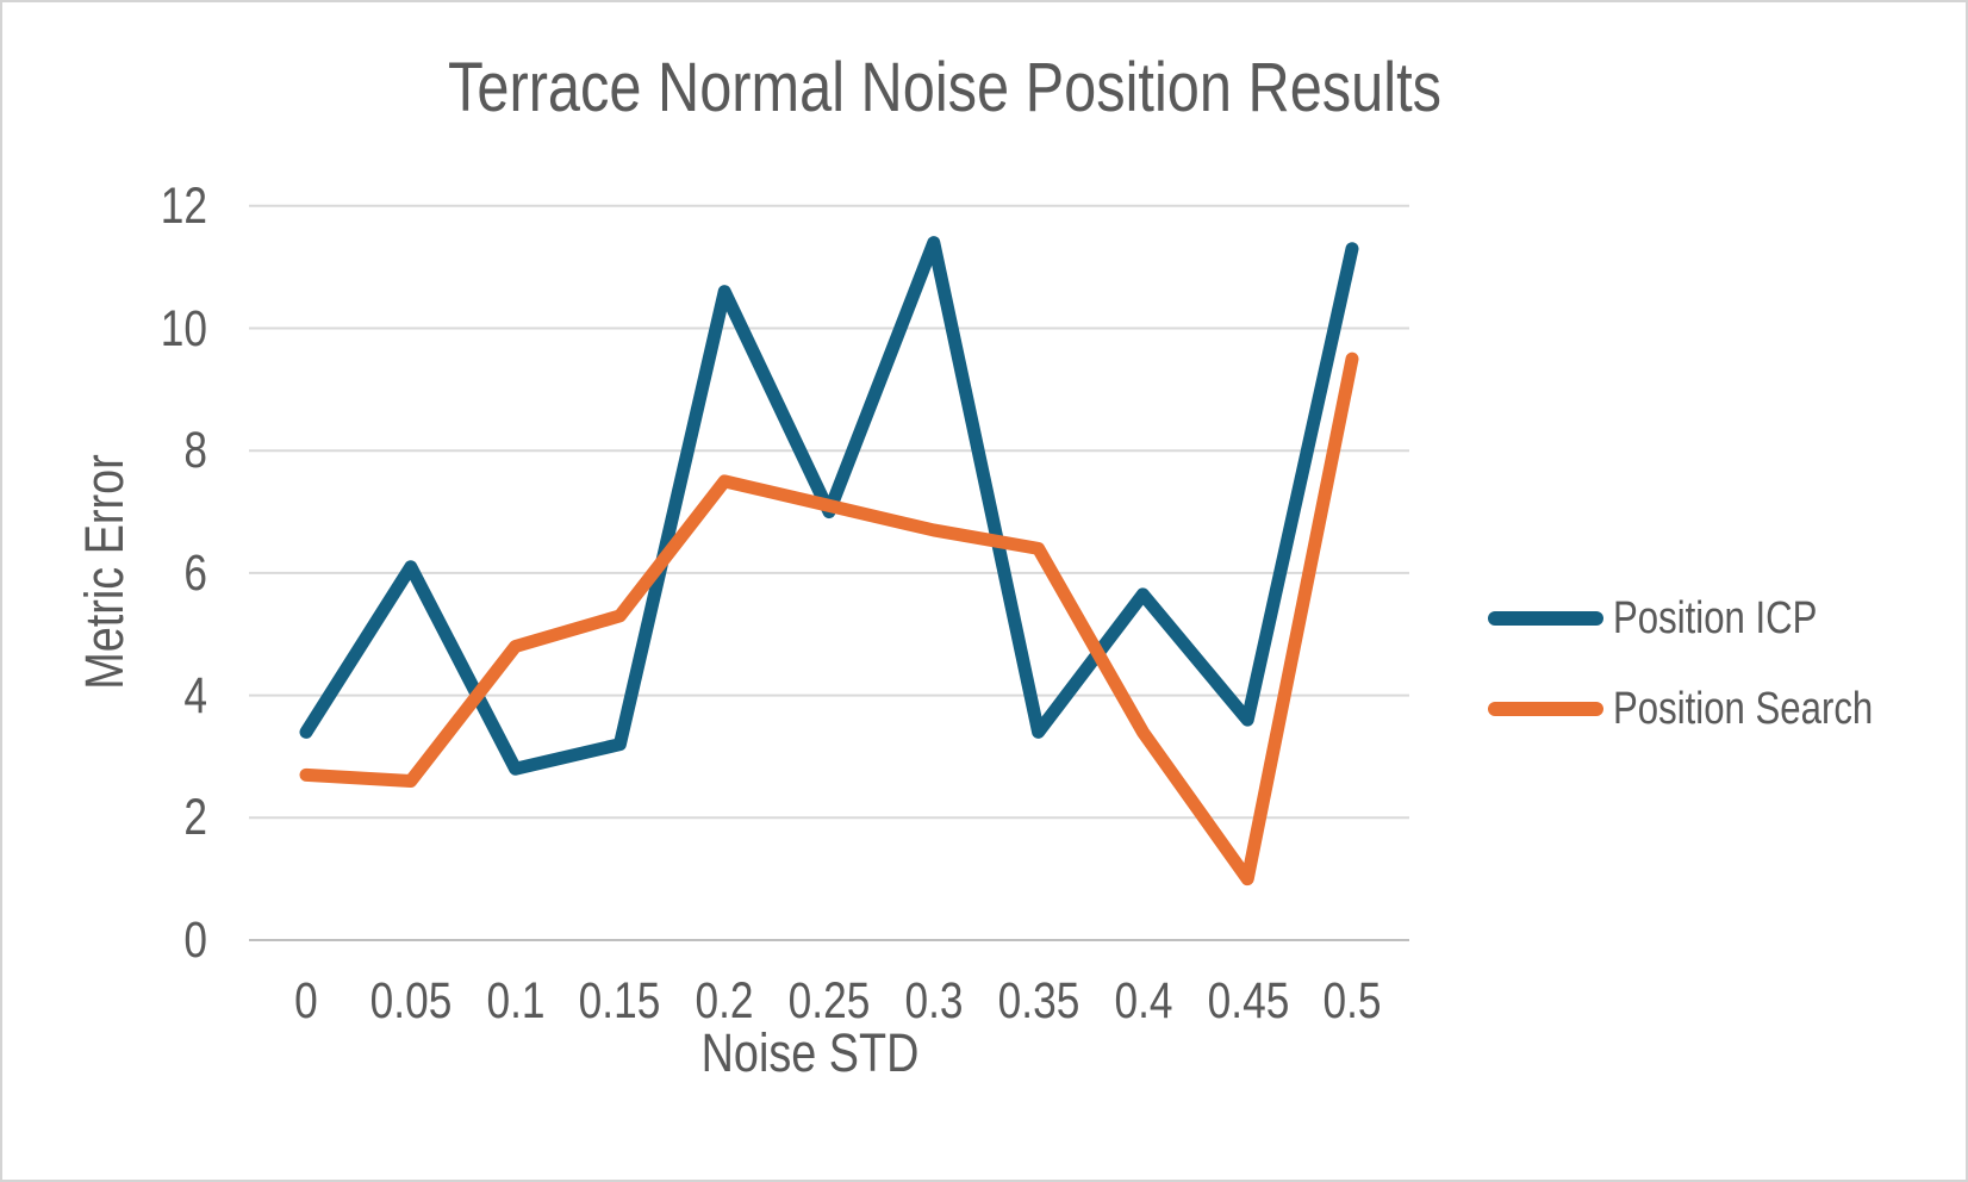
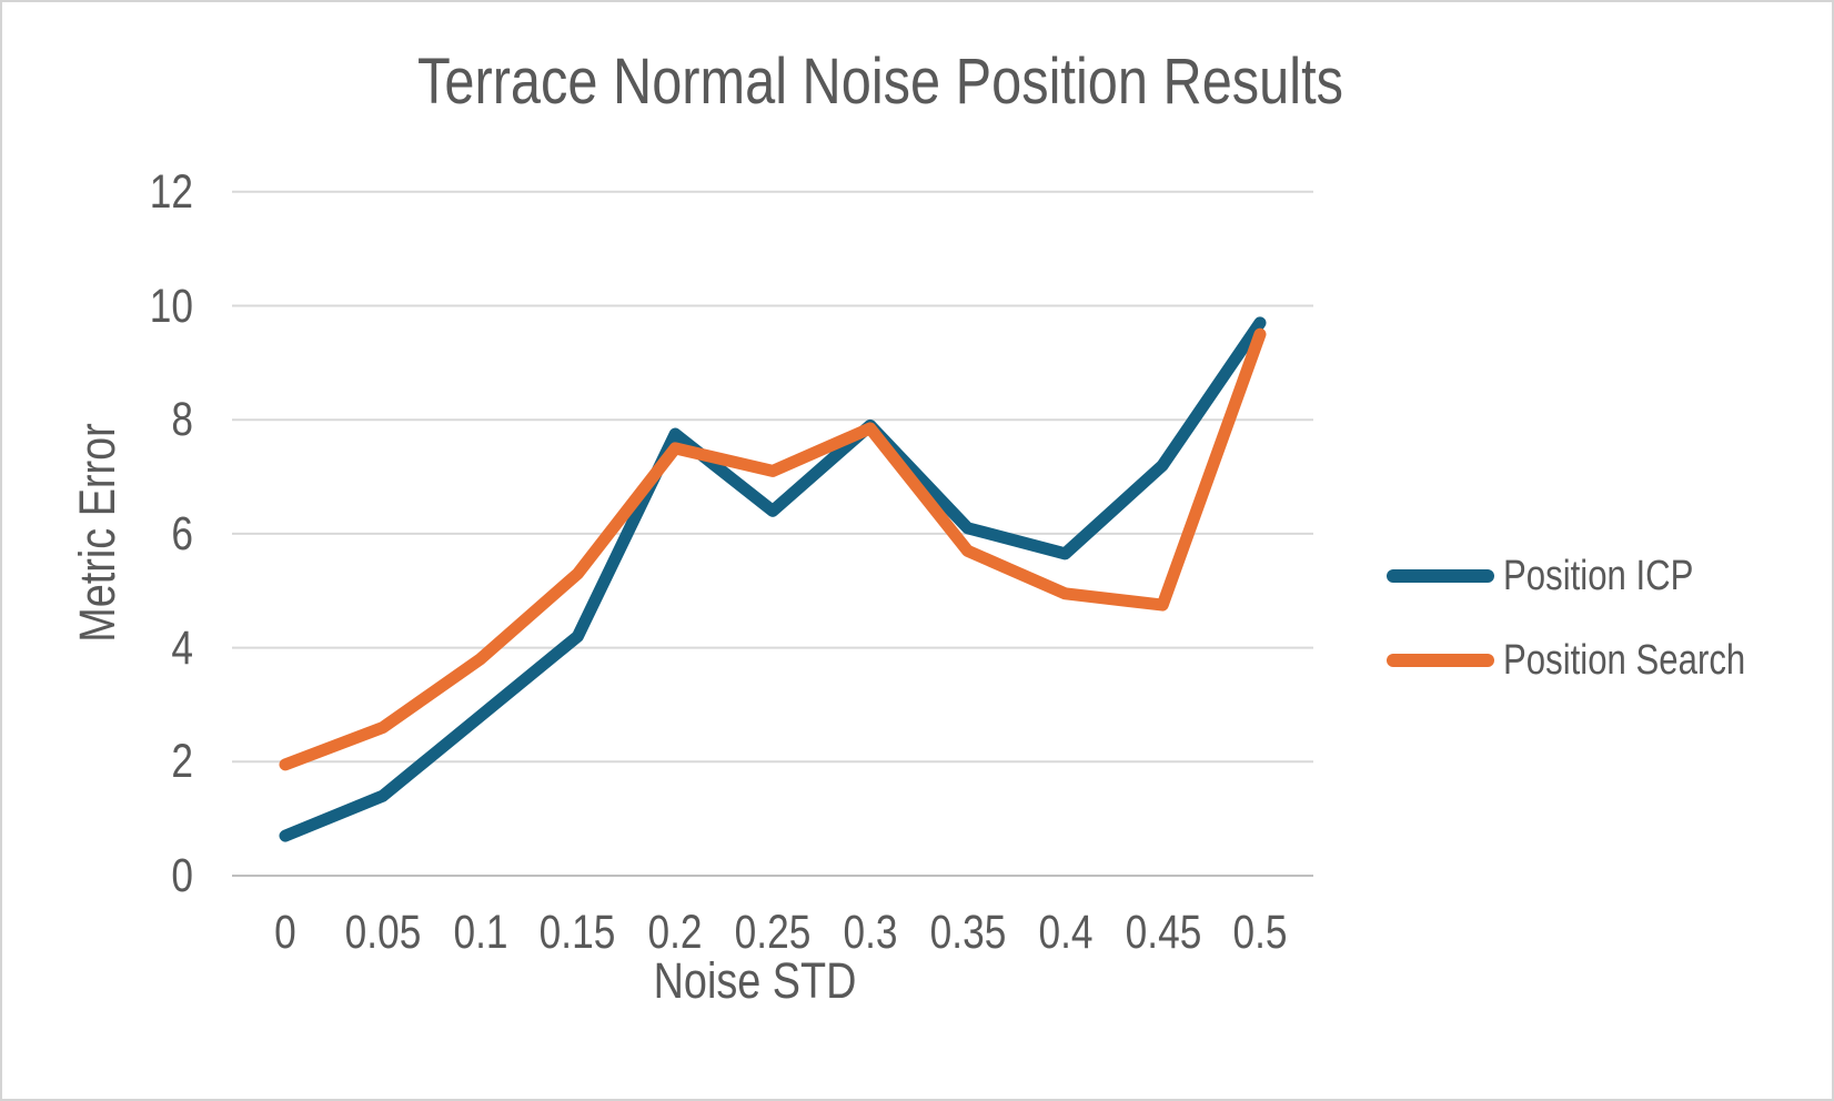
Position ICP/0: 3.4 -> 0.7
Position Search/0: 2.7 -> 1.9
Position ICP/0.05: 6.1 -> 1.4
Position Search/0.1: 4.8 -> 3.8
Position ICP/0.15: 3.2 -> 4.2
Position ICP/0.2: 10.6 -> 7.8
Position ICP/0.25: 7.0 -> 6.4
Position ICP/0.3: 11.4 -> 7.9
Position Search/0.3: 6.7 -> 7.8
Position ICP/0.35: 3.4 -> 6.1
Position Search/0.35: 6.4 -> 5.7
Position Search/0.4: 3.4 -> 5.0
Position ICP/0.45: 3.6 -> 7.2
Position Search/0.45: 1.0 -> 4.8
Position ICP/0.5: 11.3 -> 9.7
